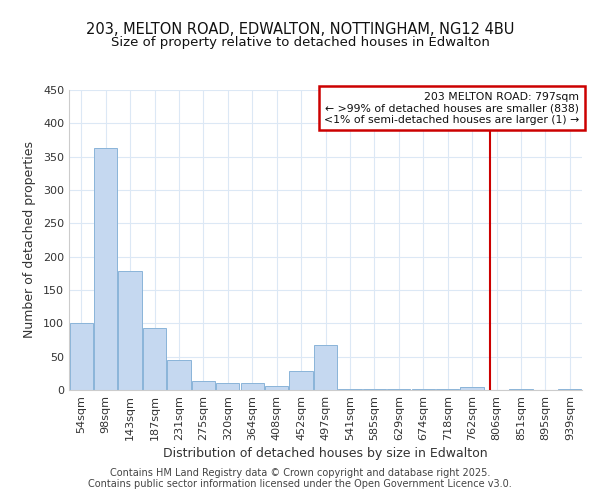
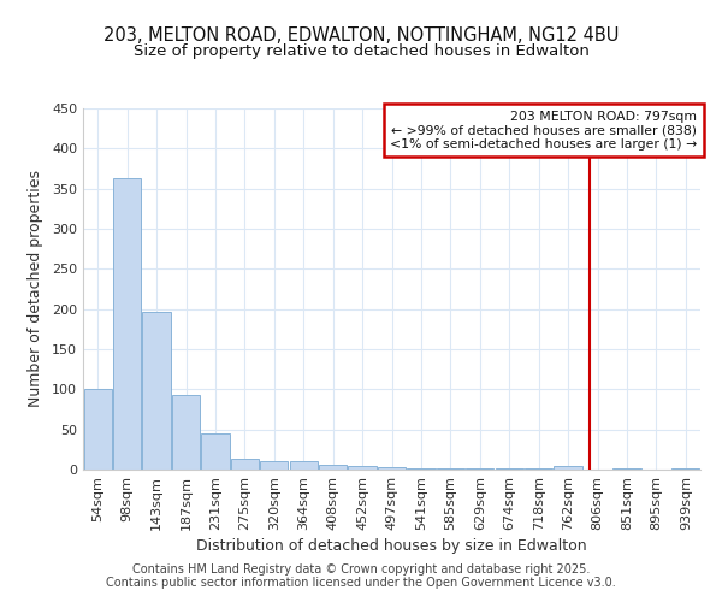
143sqm: 178 -> 196
452sqm: 28 -> 5
497sqm: 68 -> 3
